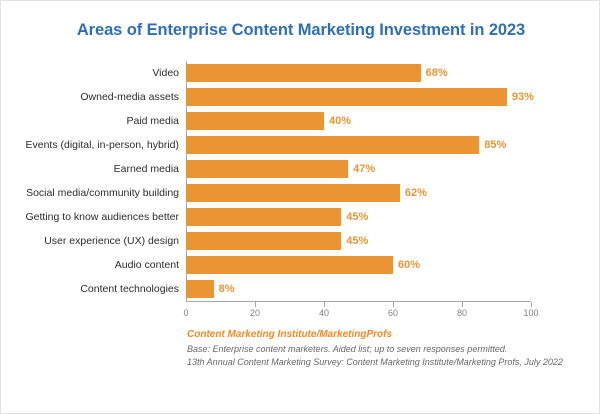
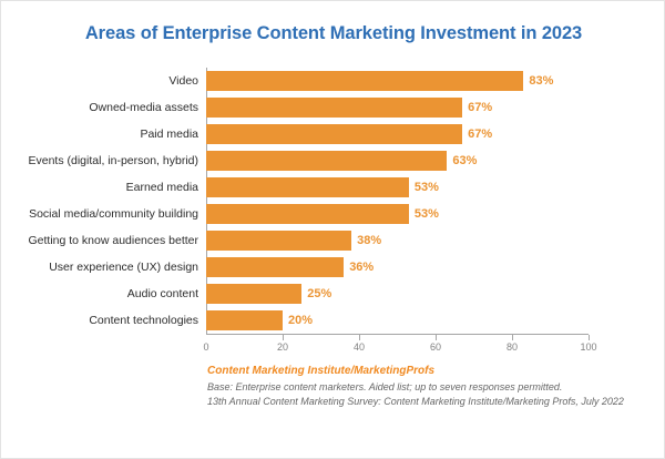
Video: 68% -> 83%
Owned-media assets: 93% -> 67%
Paid media: 40% -> 67%
Events (digital, in-person, hybrid): 85% -> 63%
Earned media: 47% -> 53%
Social media/community building: 62% -> 53%
Getting to know audiences better: 45% -> 38%
User experience (UX) design: 45% -> 36%
Audio content: 60% -> 25%
Content technologies: 8% -> 20%
